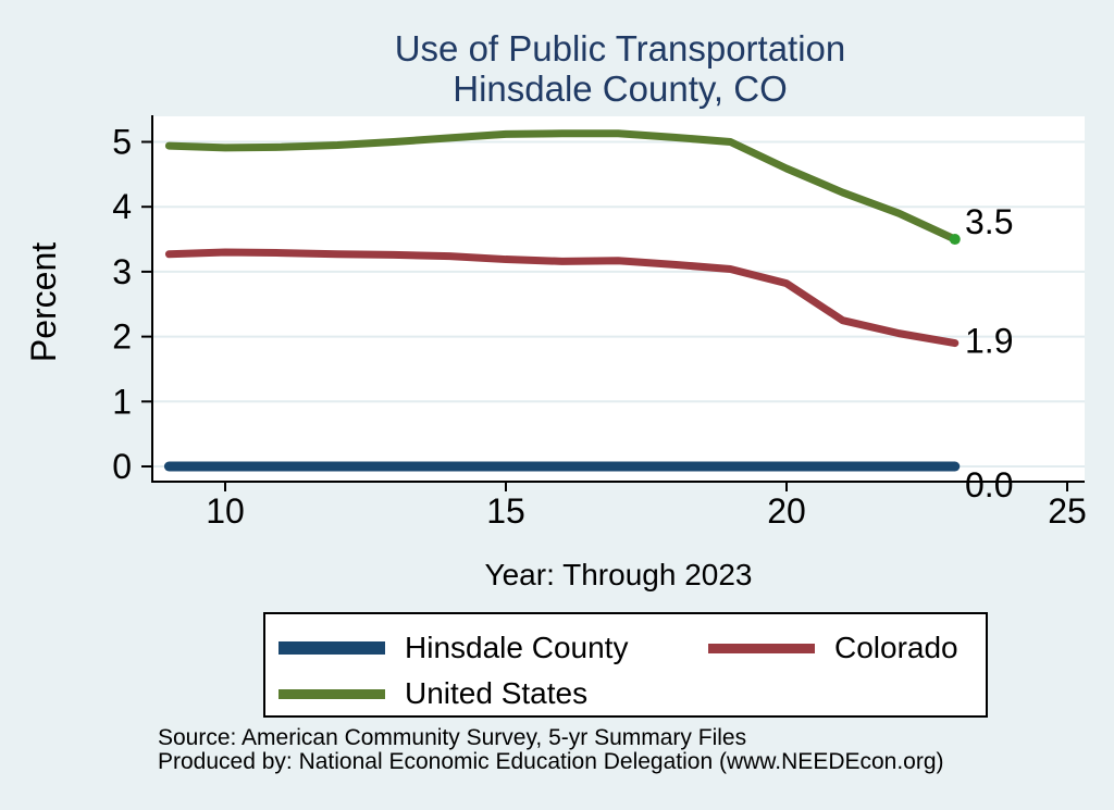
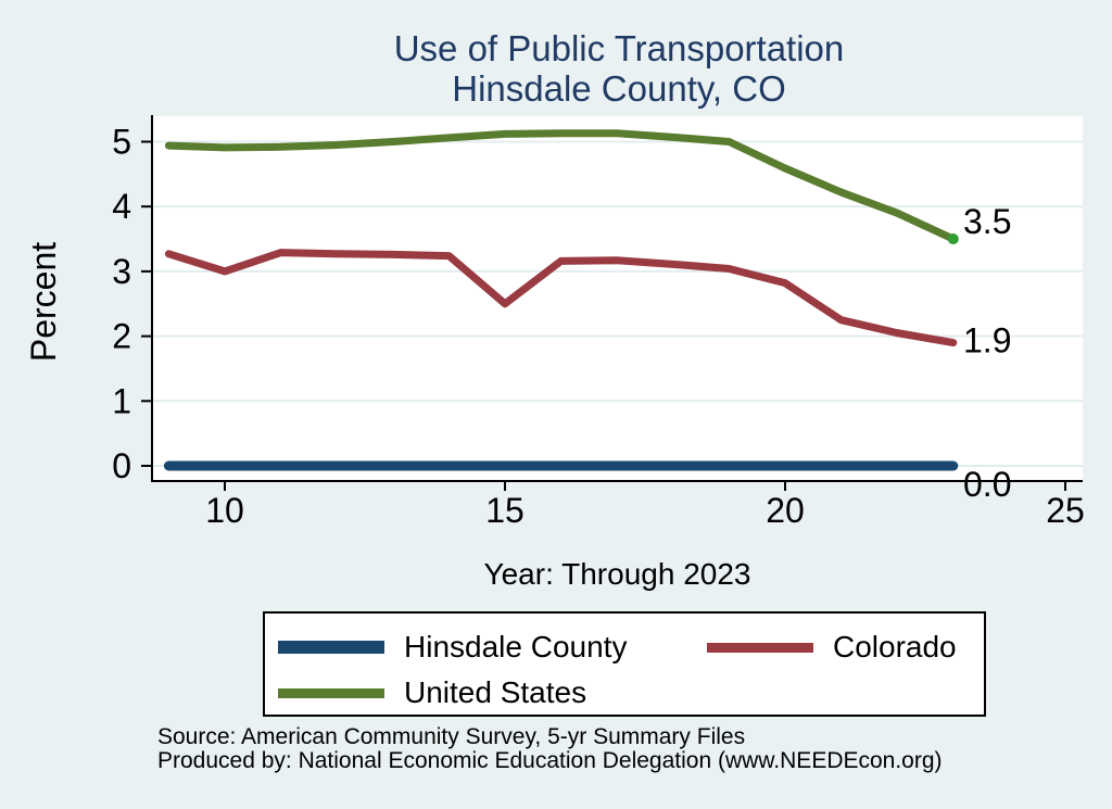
Colorado/10: 3.3 -> 3.0
Colorado/15: 3.2 -> 2.5
